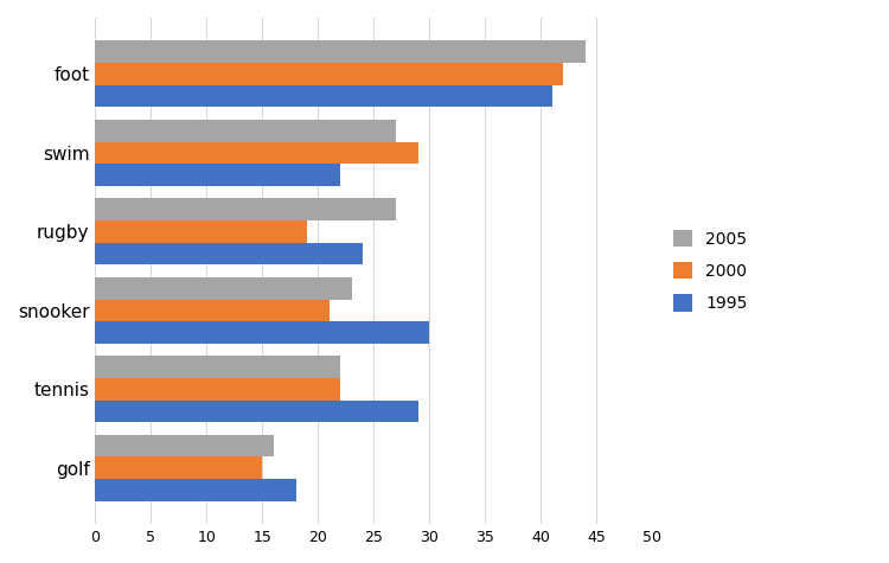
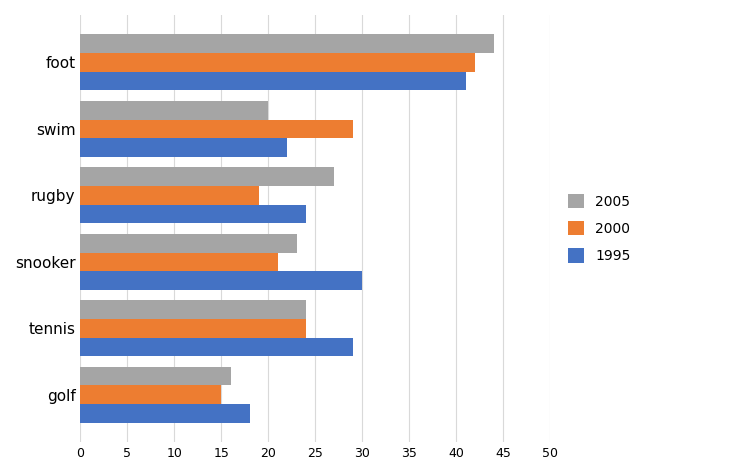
2005/swim: 27 -> 20
2005/tennis: 22 -> 24
2000/tennis: 22 -> 24
